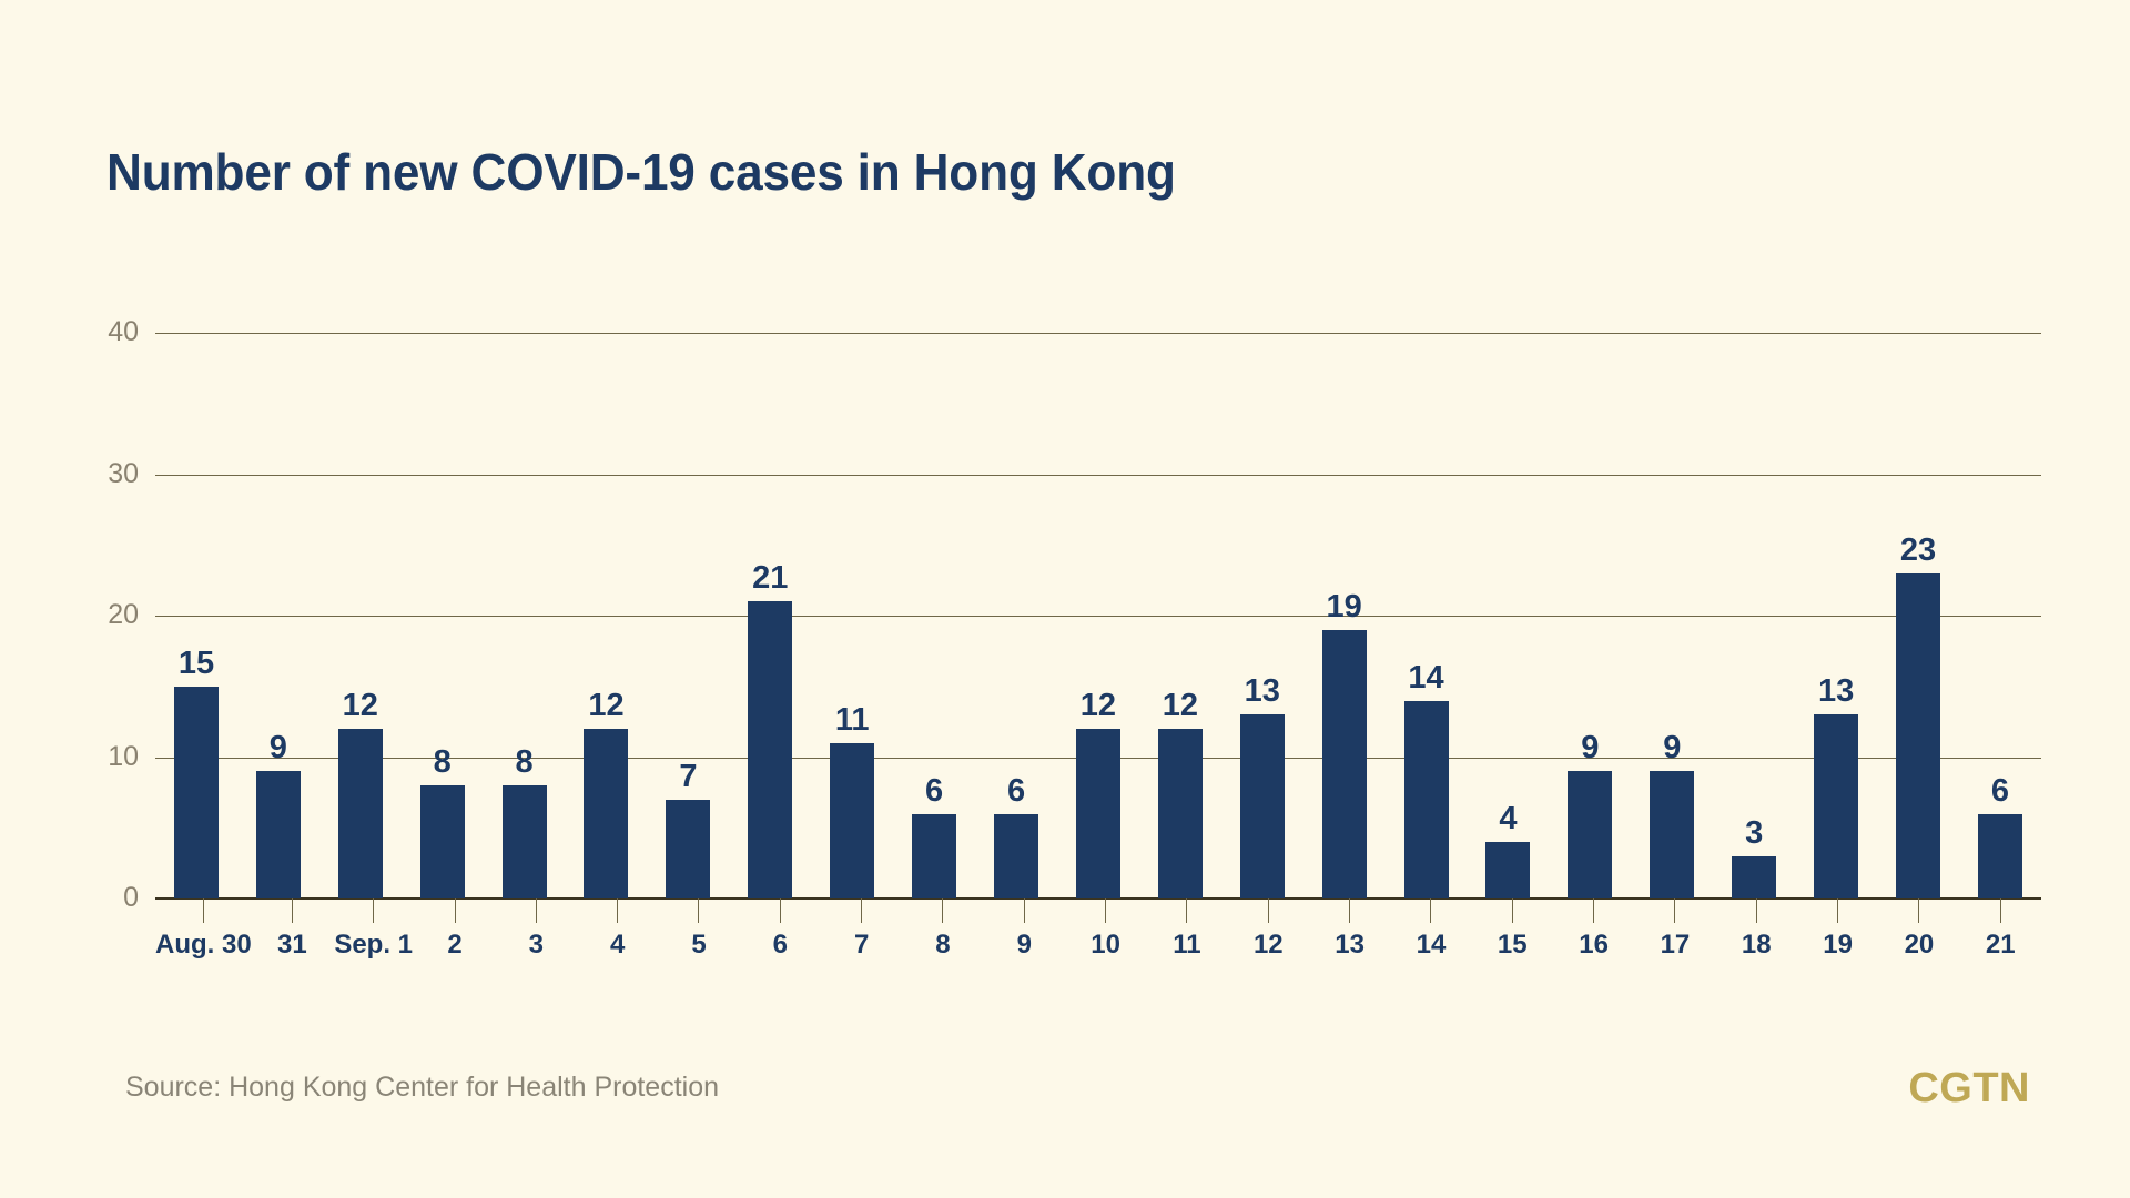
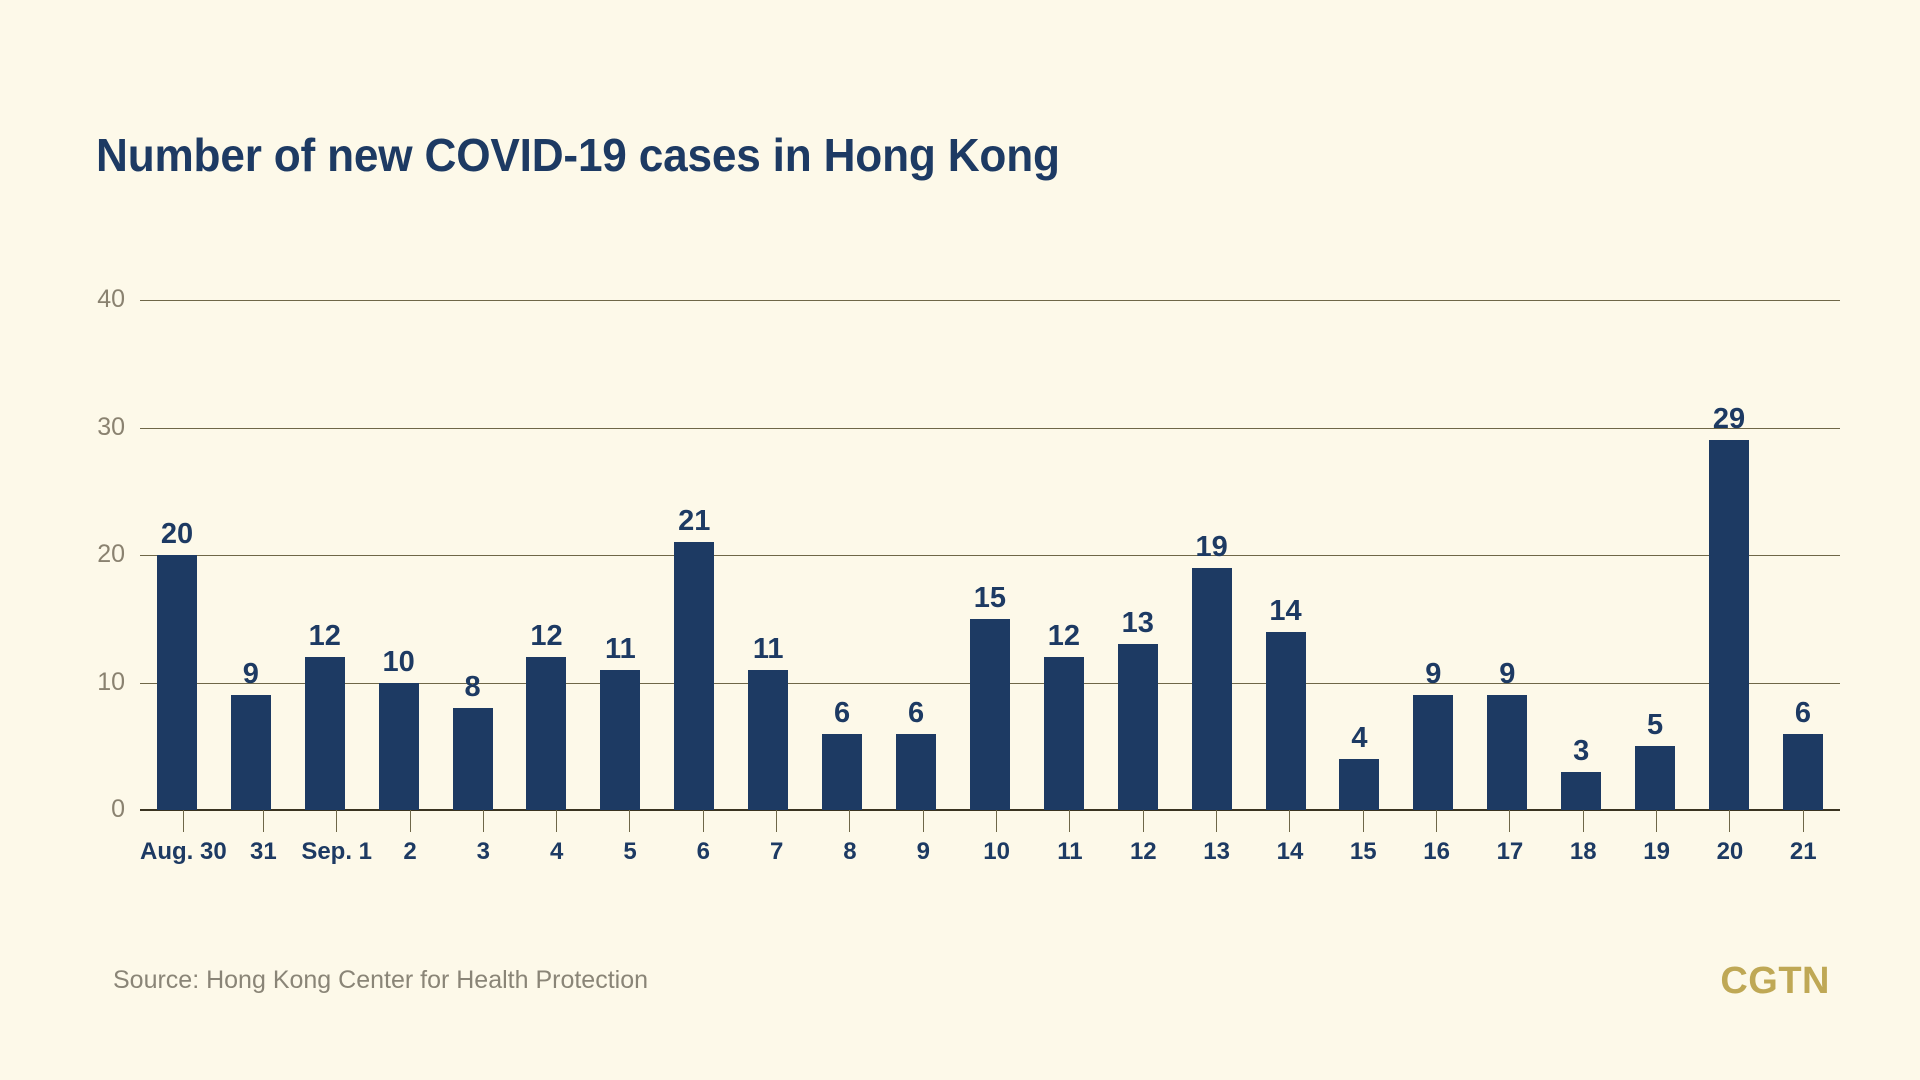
Aug. 30: 15 -> 20
2: 8 -> 10
5: 7 -> 11
10: 12 -> 15
19: 13 -> 5
20: 23 -> 29
